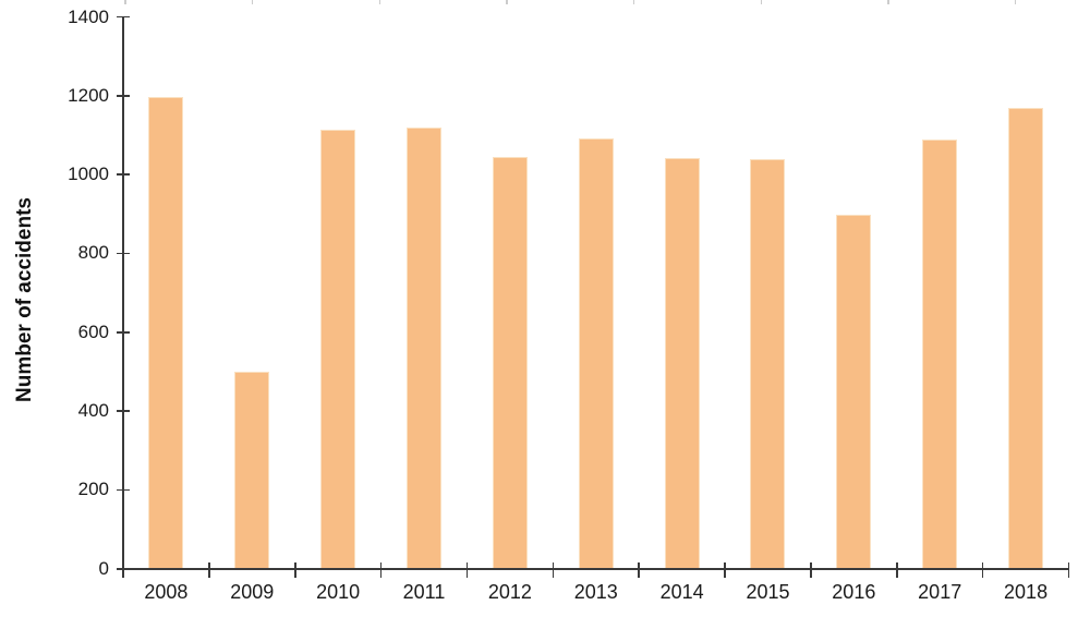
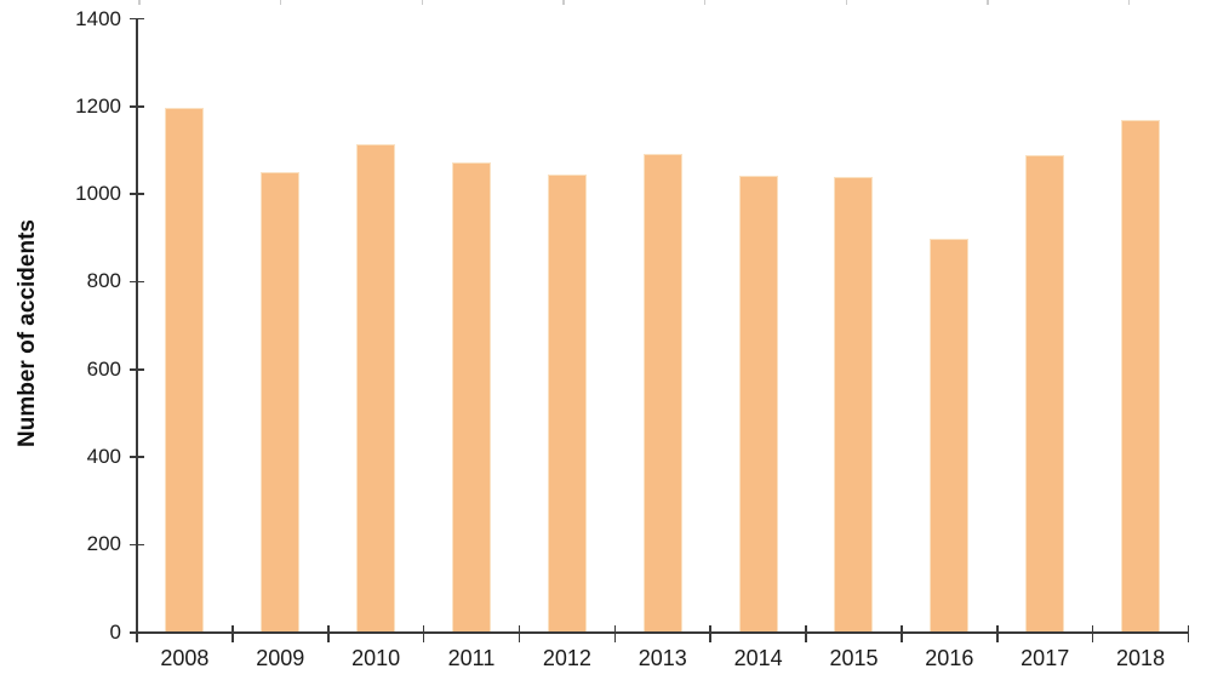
2009: 500 -> 1050
2011: 1120 -> 1070
